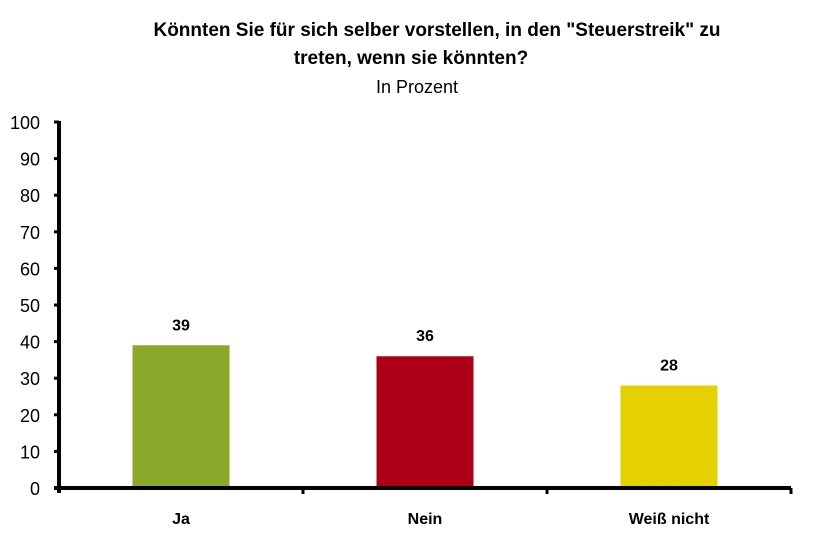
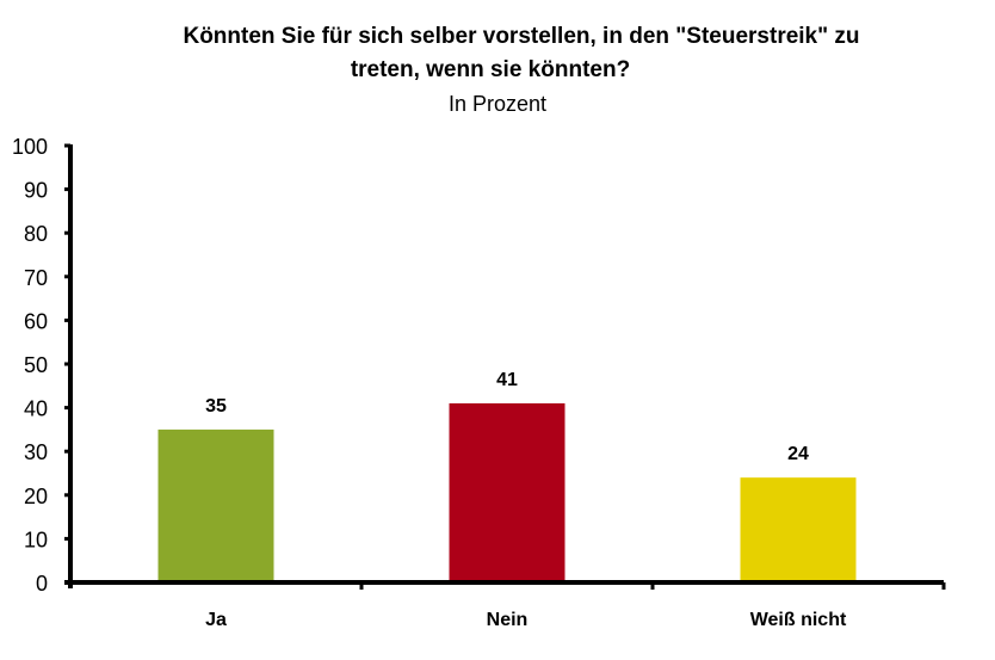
Ja: 39 -> 35
Nein: 36 -> 41
Weiß nicht: 28 -> 24
